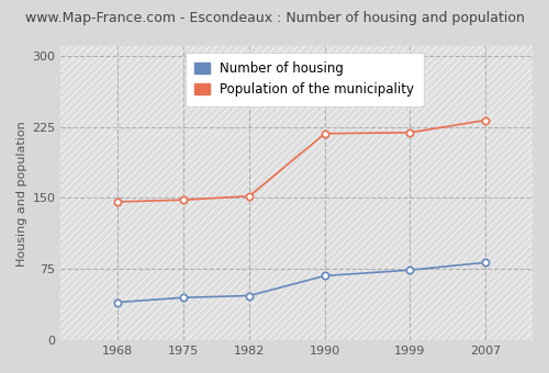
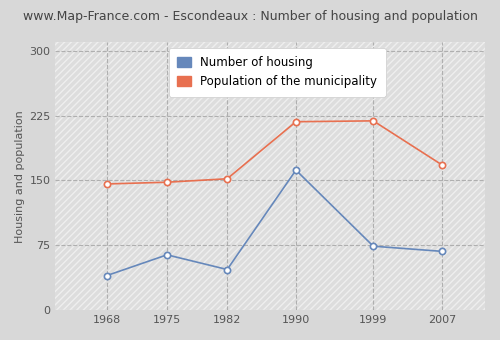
Number of housing/1975: 45 -> 64
Number of housing/1990: 68 -> 162
Number of housing/2007: 82 -> 68
Population of the municipality/2007: 232 -> 168
